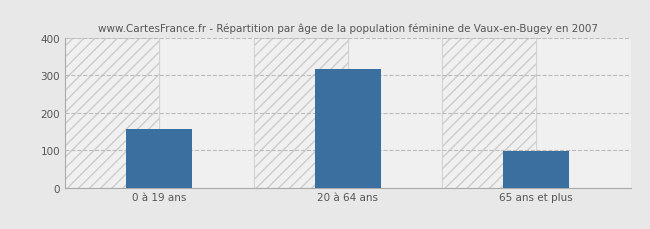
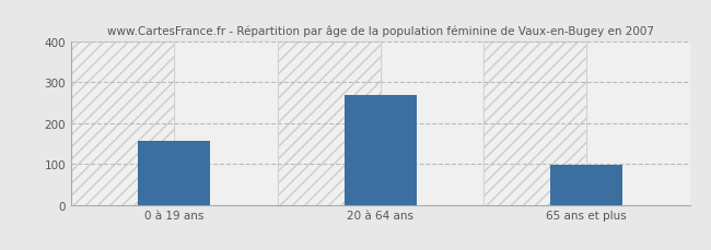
20 à 64 ans: 317 -> 270
